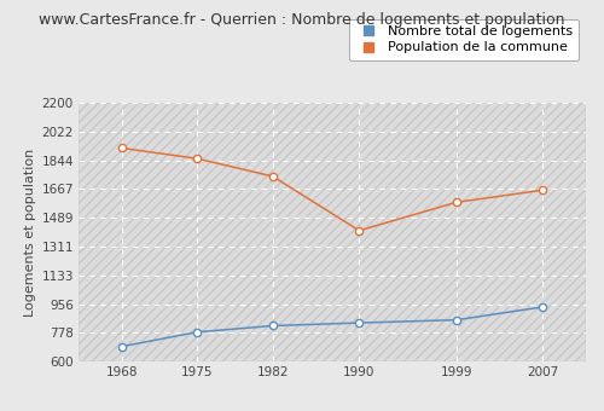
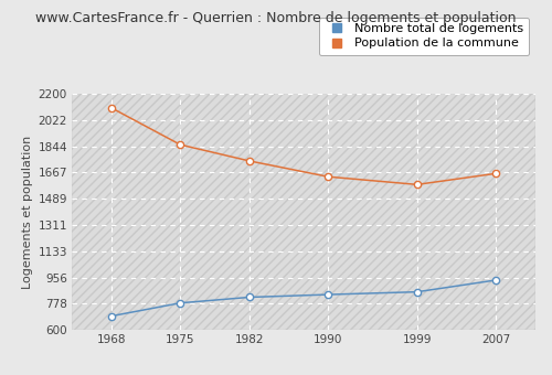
Population de la commune/1968: 1920 -> 2100
Population de la commune/1990: 1410 -> 1640
